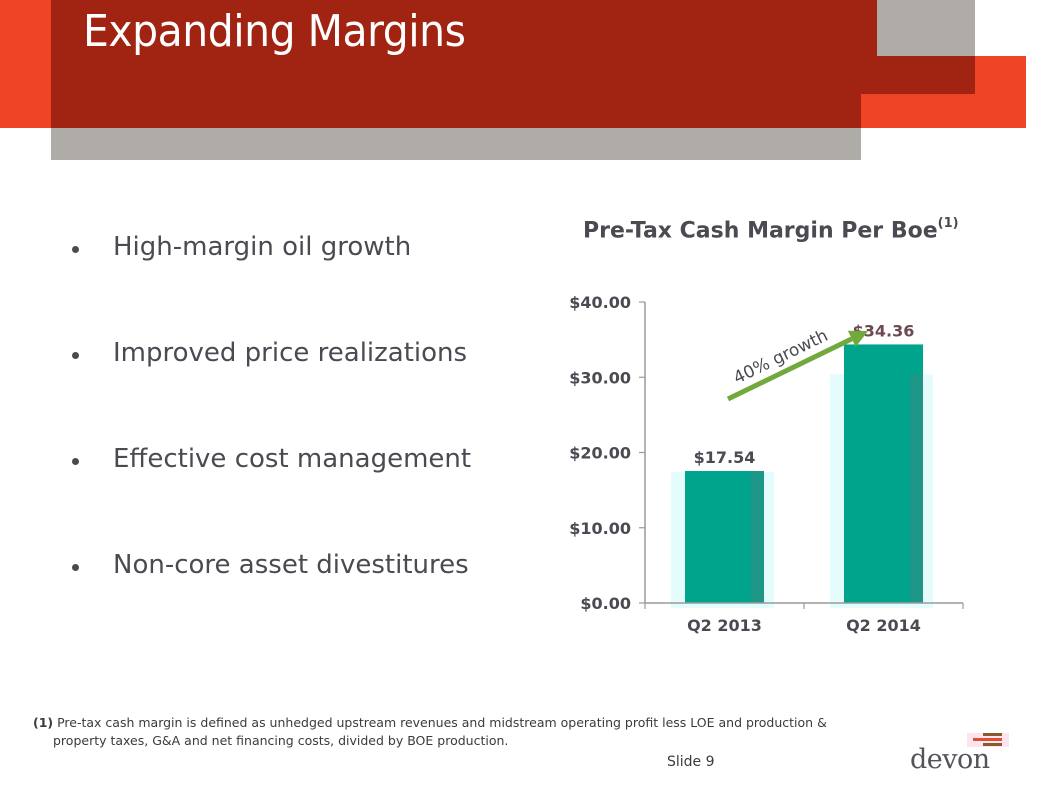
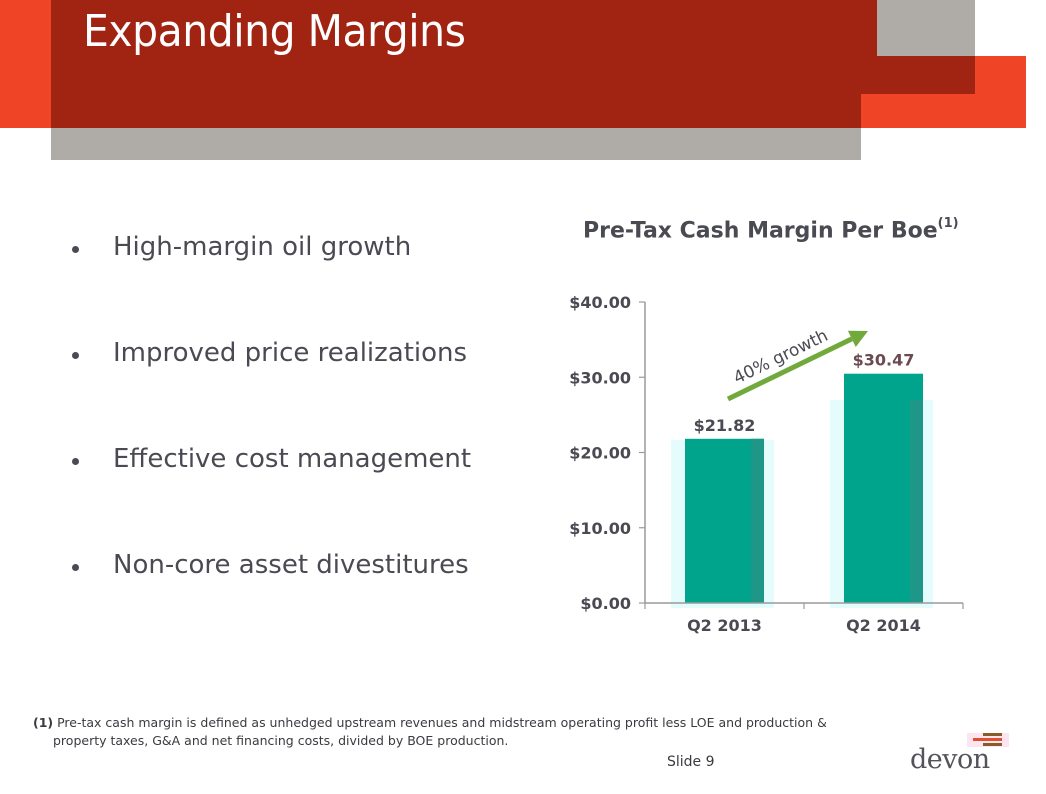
Q2 2013: $17.54 -> $21.82
Q2 2014: $34.36 -> $30.47
